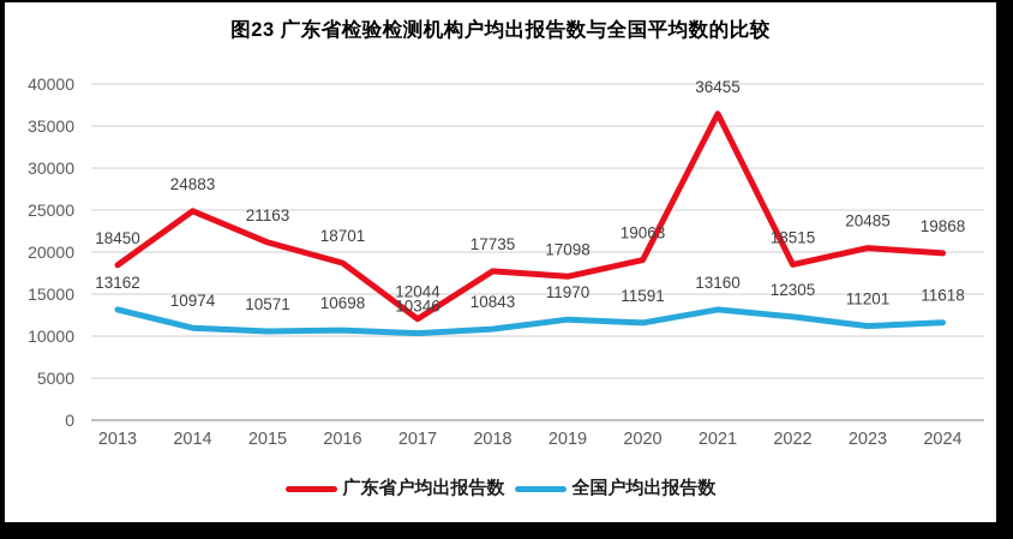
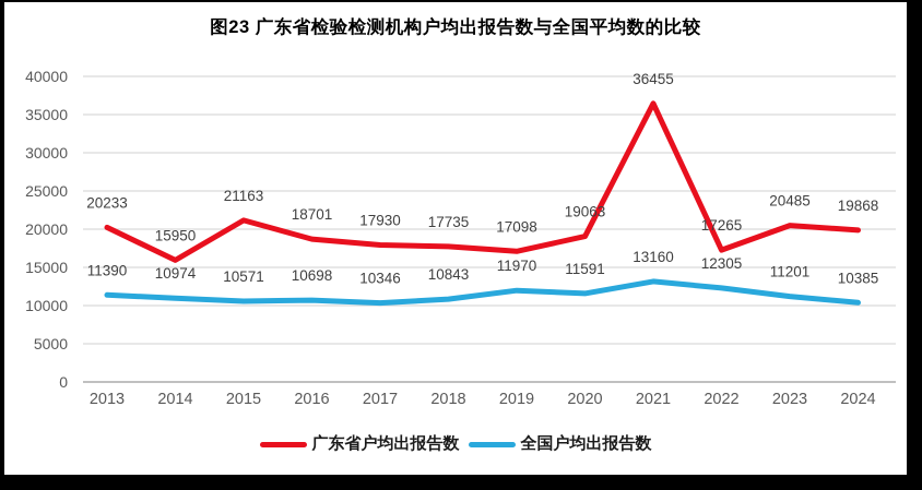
广东省户均出报告数/2013: 18450 -> 20233
全国户均出报告数/2013: 13162 -> 11390
广东省户均出报告数/2014: 24883 -> 15950
广东省户均出报告数/2017: 12044 -> 17930
广东省户均出报告数/2022: 18515 -> 17265
全国户均出报告数/2024: 11618 -> 10385
